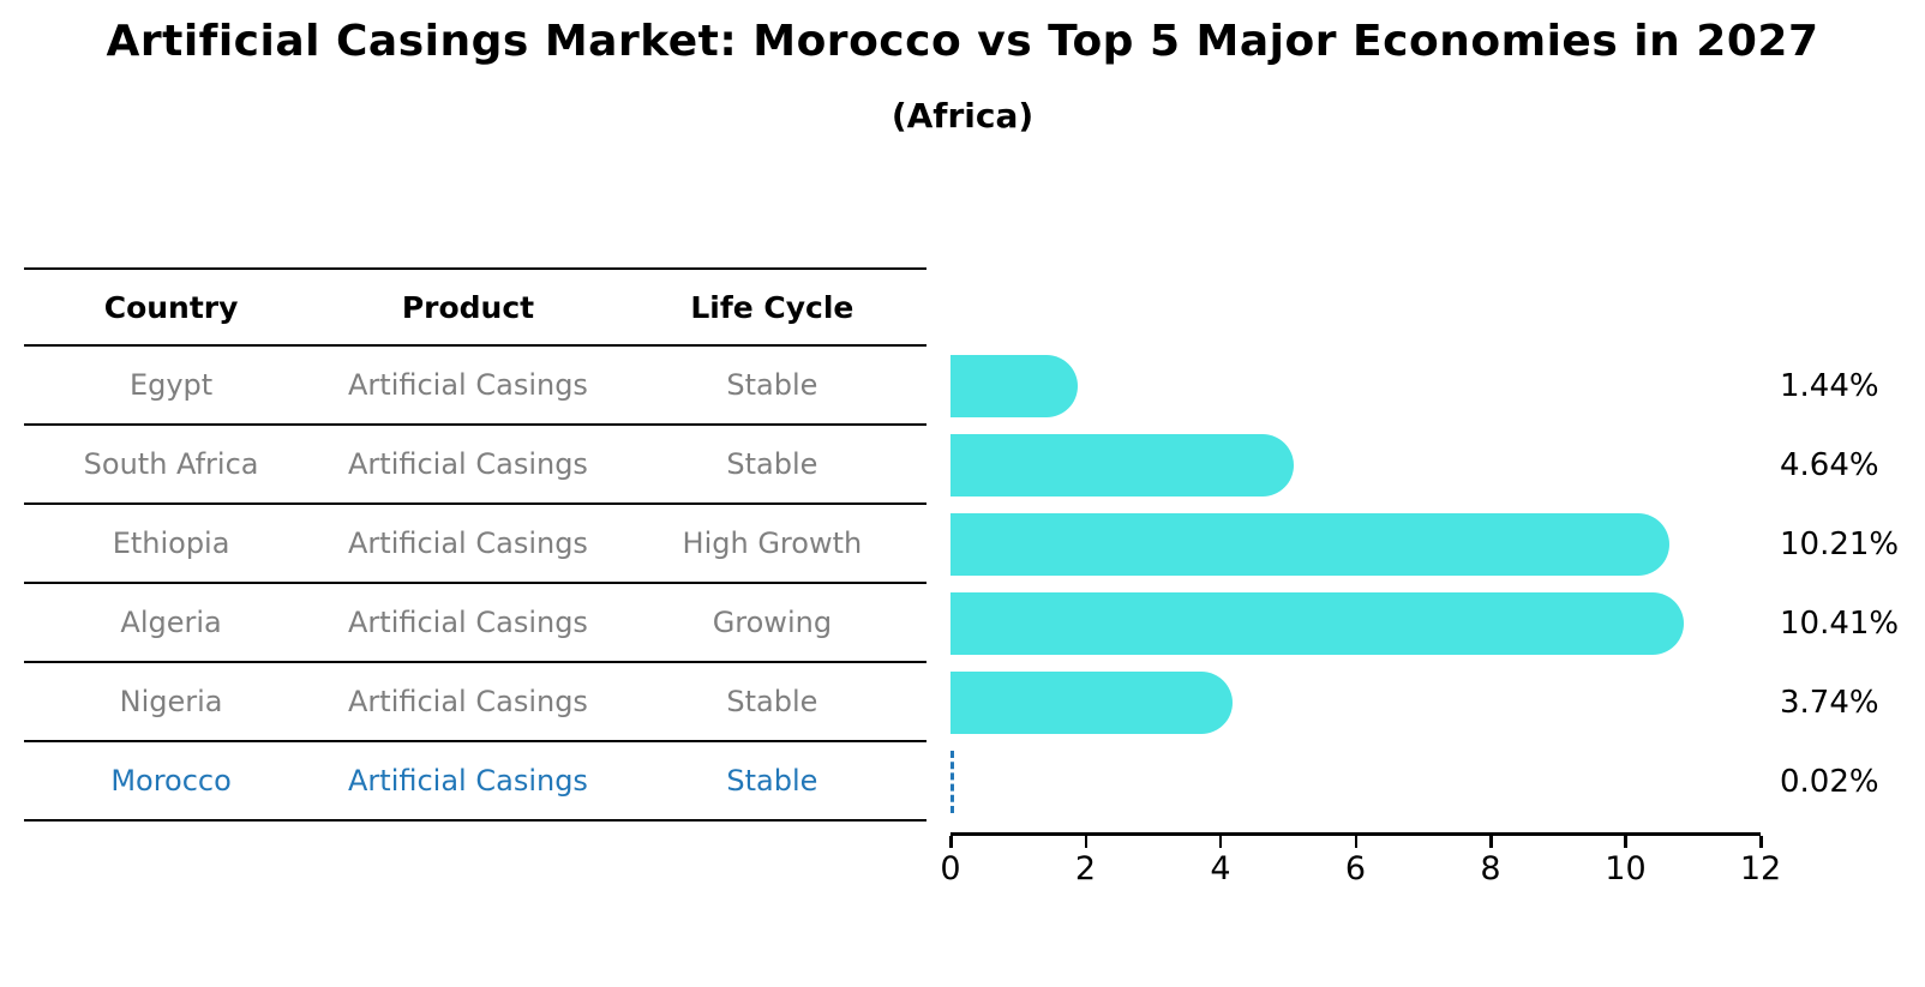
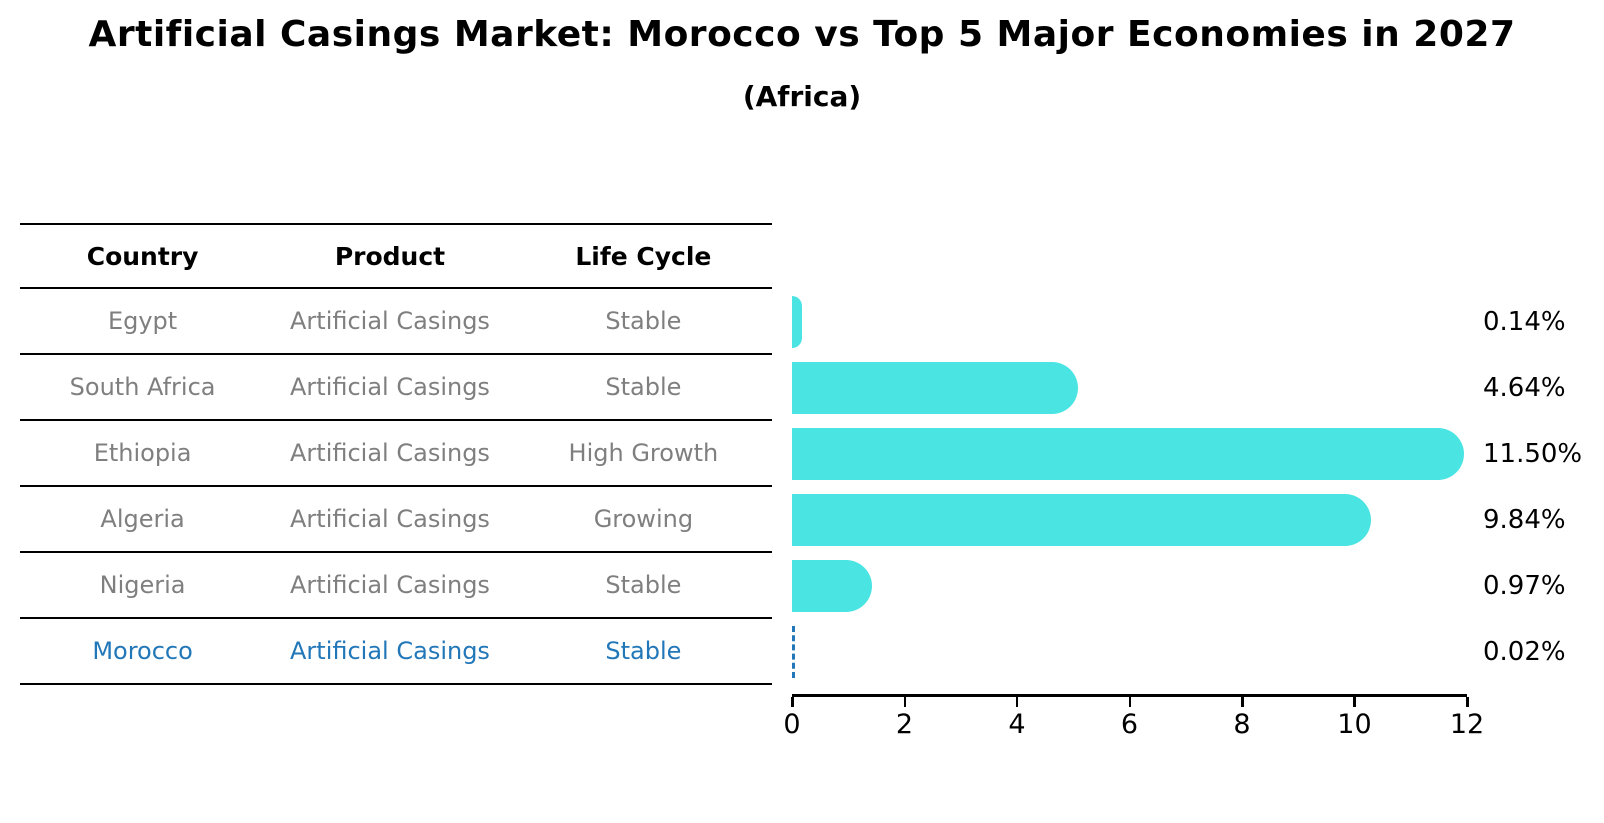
Egypt: 1.44% -> 0.14%
Ethiopia: 10.21% -> 11.50%
Algeria: 10.41% -> 9.84%
Nigeria: 3.74% -> 0.97%
